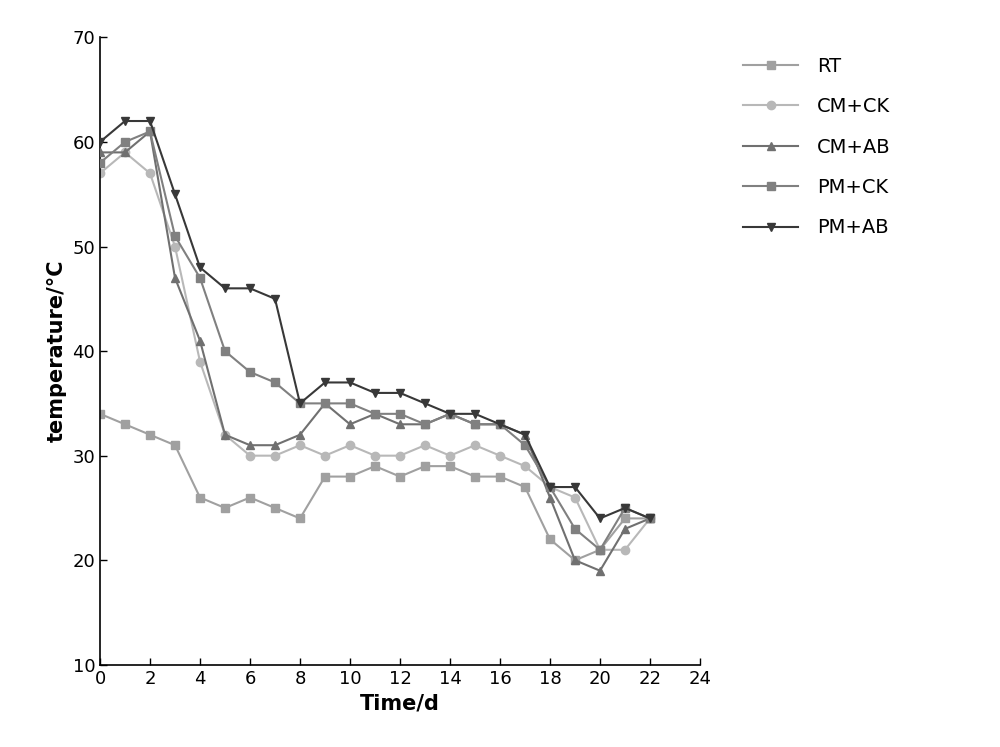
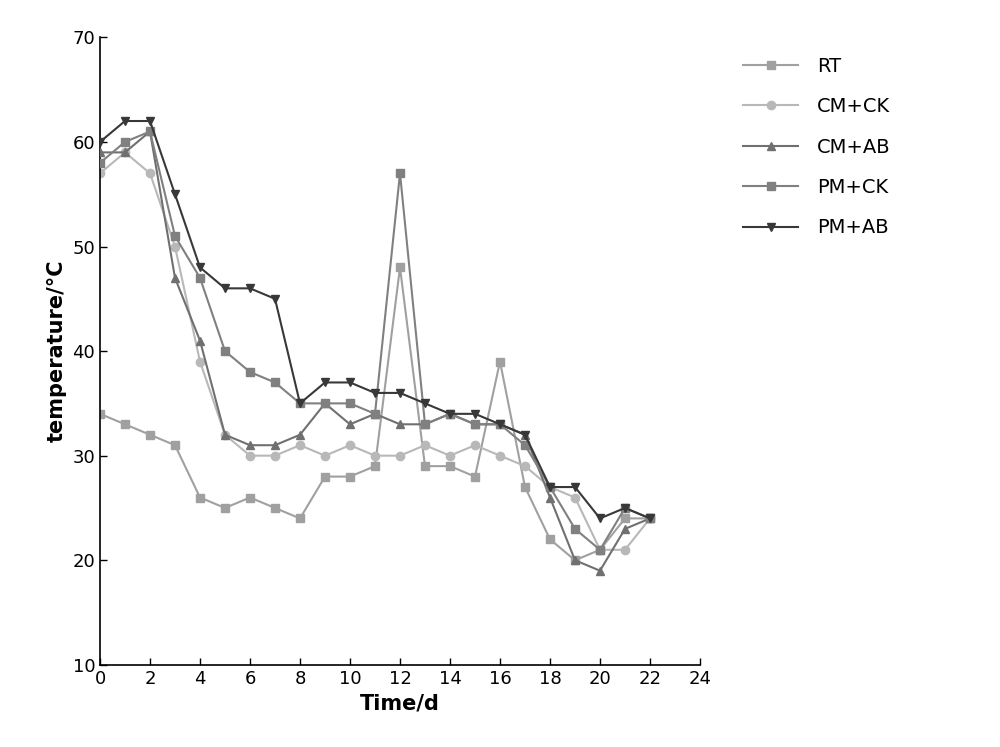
RT/12: 28 -> 48
PM+CK/12: 34 -> 57
RT/16: 28 -> 39
